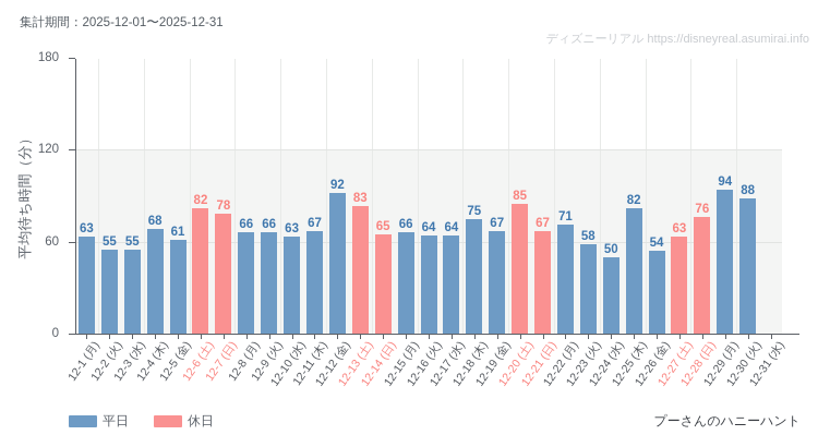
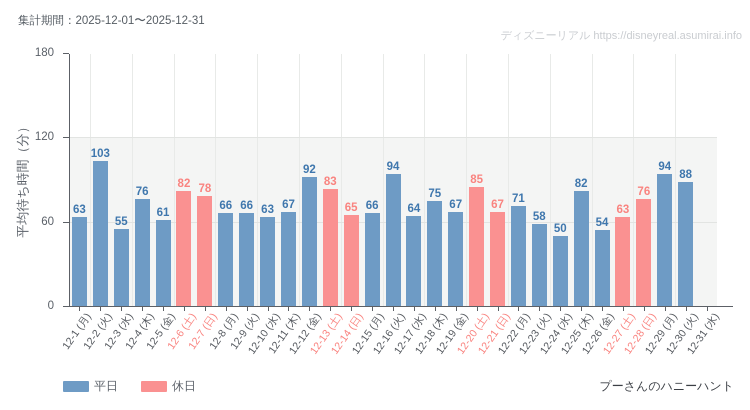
12-2 (火): 55 -> 103
12-4 (木): 68 -> 76
12-16 (火): 64 -> 94
